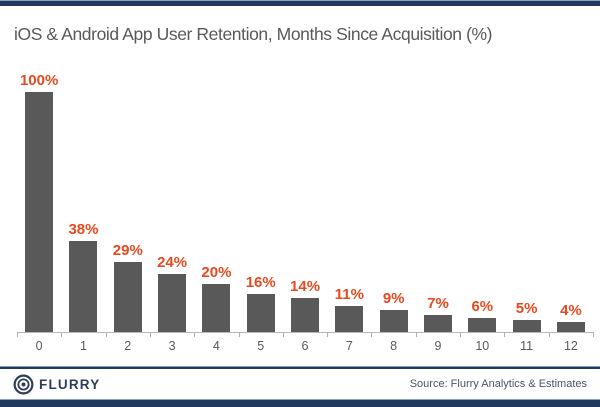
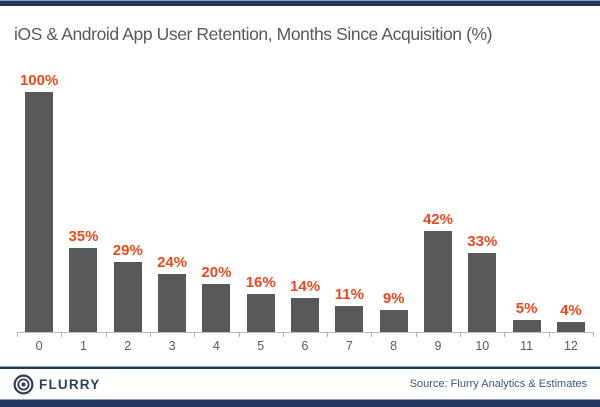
1: 38% -> 35%
9: 7% -> 42%
10: 6% -> 33%
